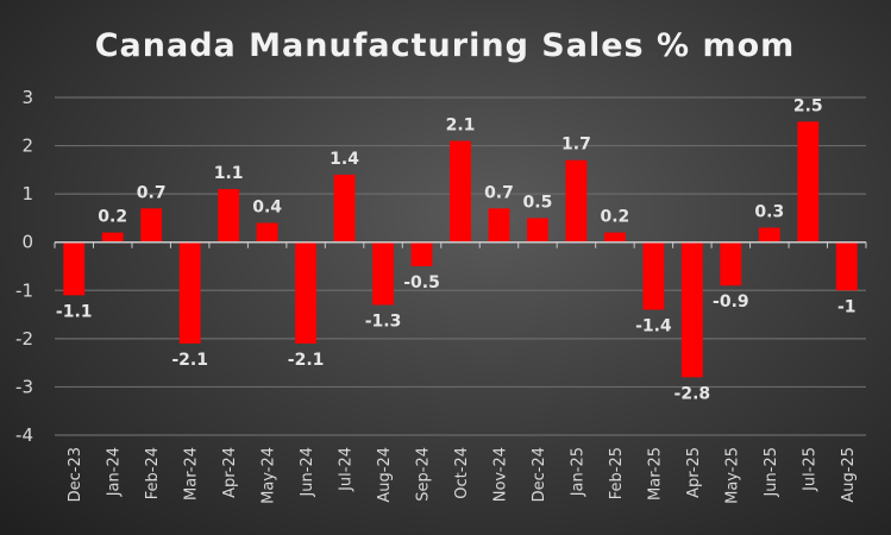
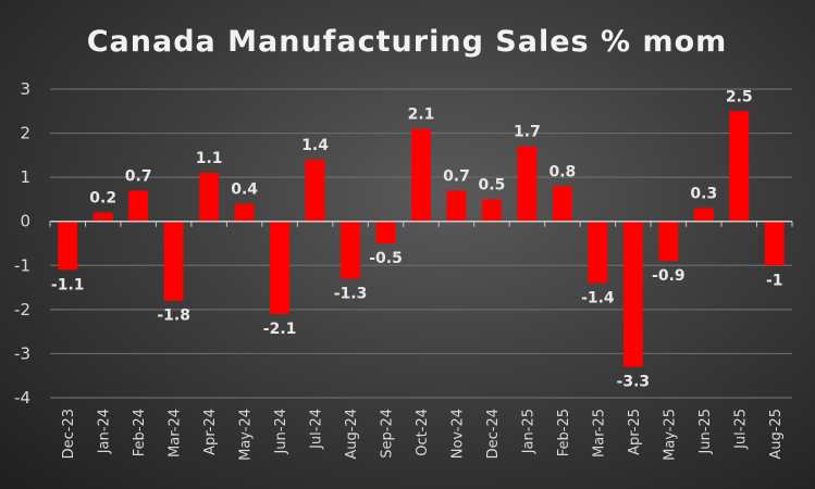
Mar-24: -2.1 -> -1.8
Feb-25: 0.2 -> 0.8
Apr-25: -2.8 -> -3.3
